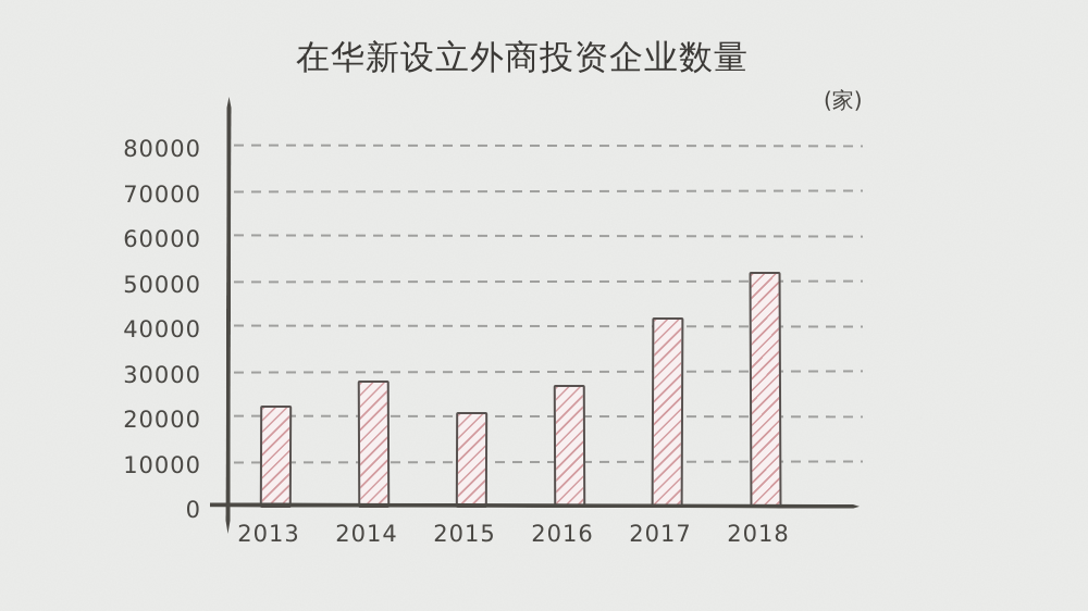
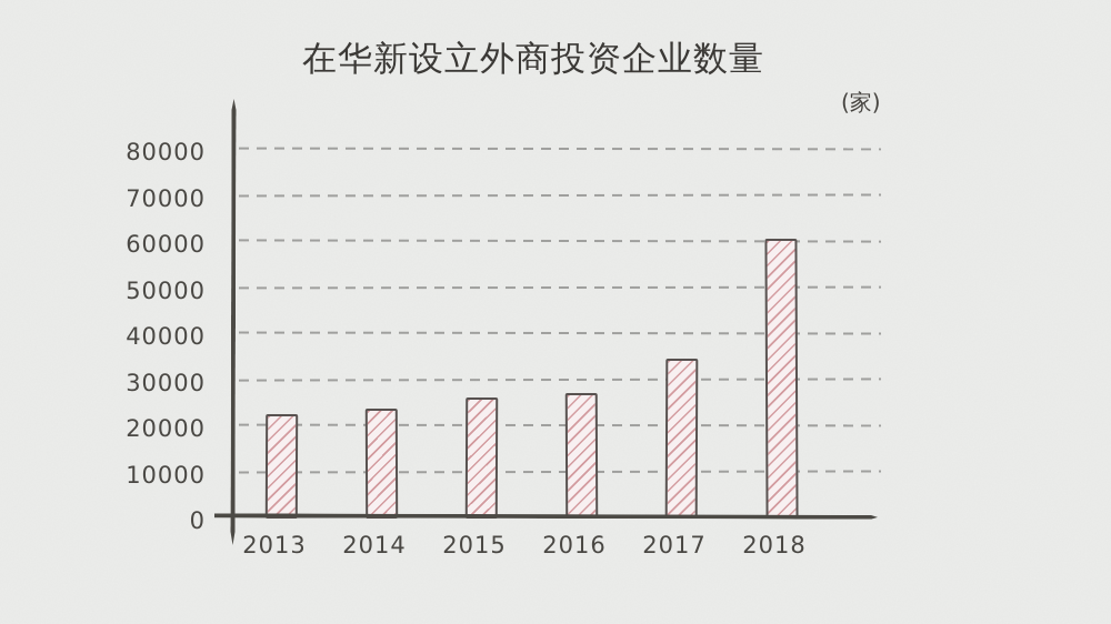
2014: 28000 -> 24000
2015: 21000 -> 26000
2017: 42000 -> 34000
2018: 52000 -> 60000
